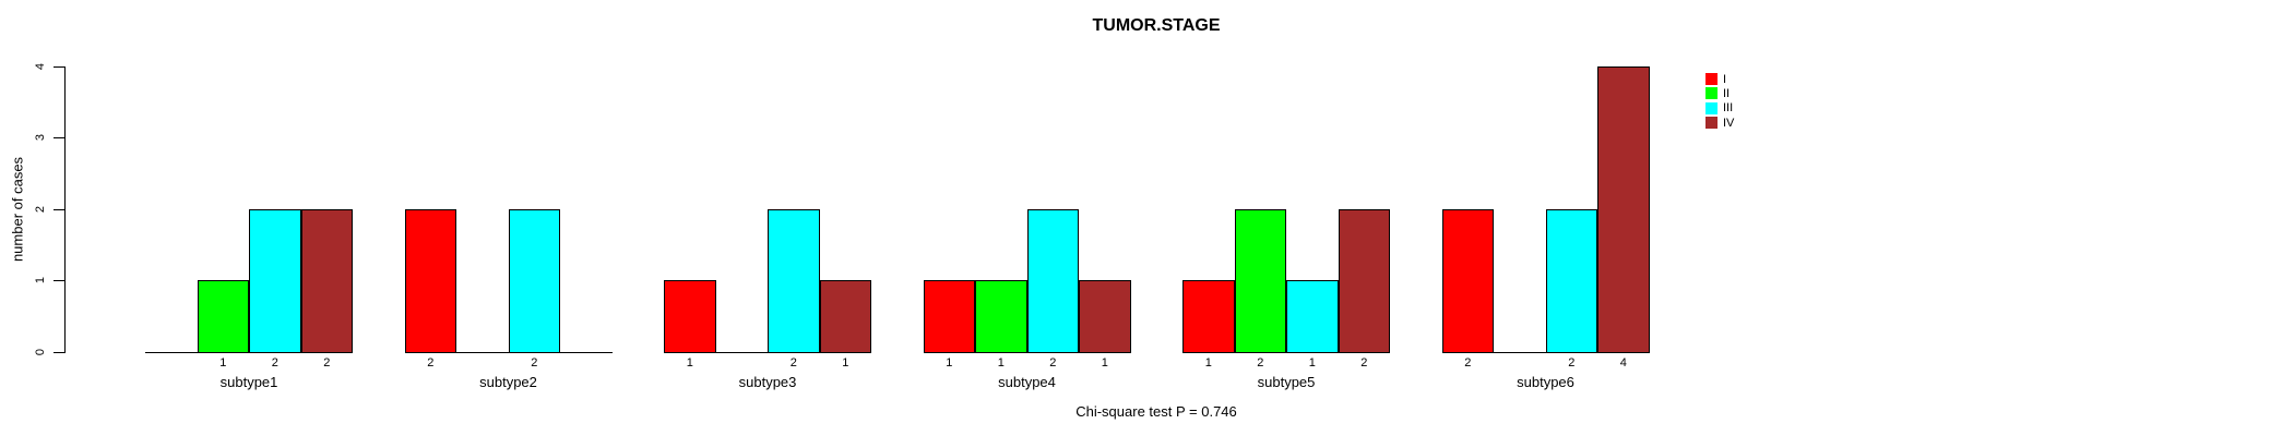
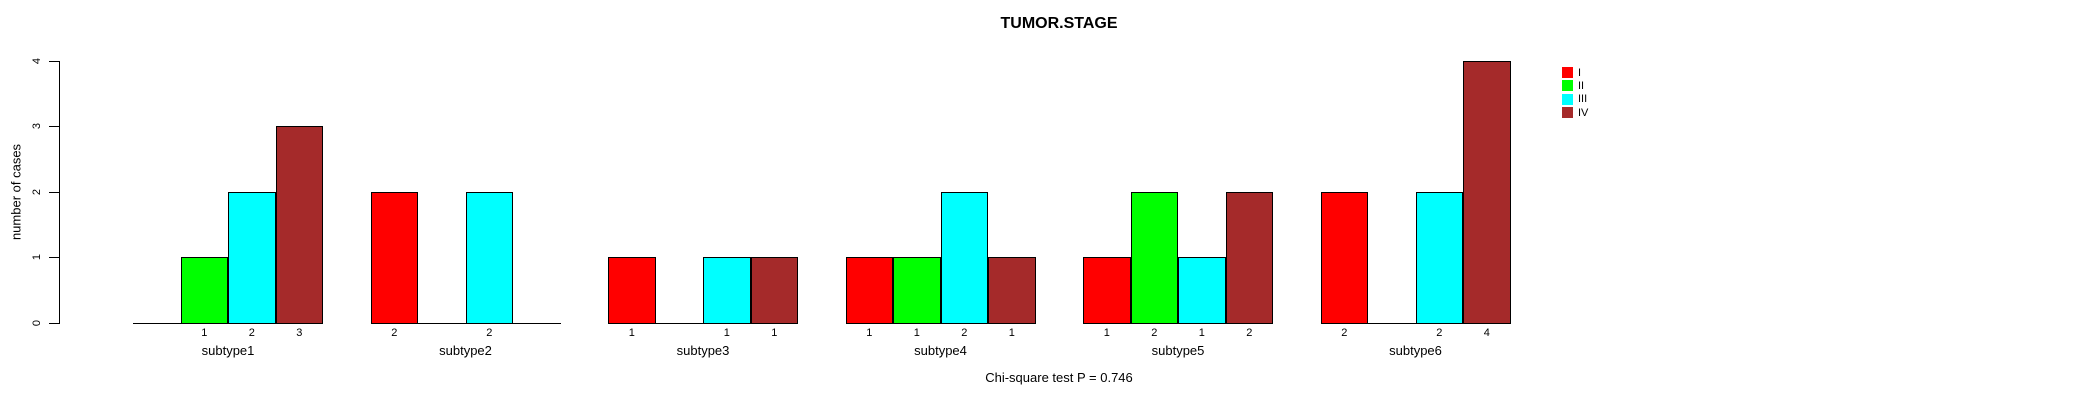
IV/subtype1: 2 -> 3
III/subtype3: 2 -> 1
